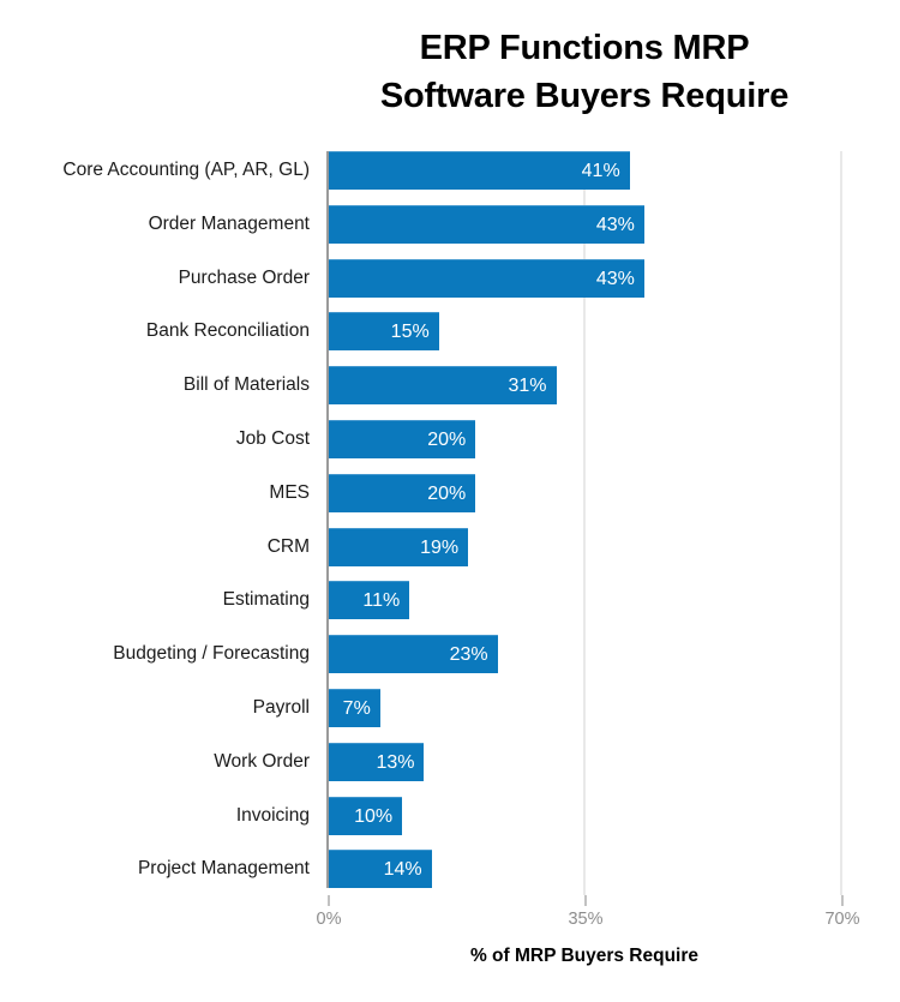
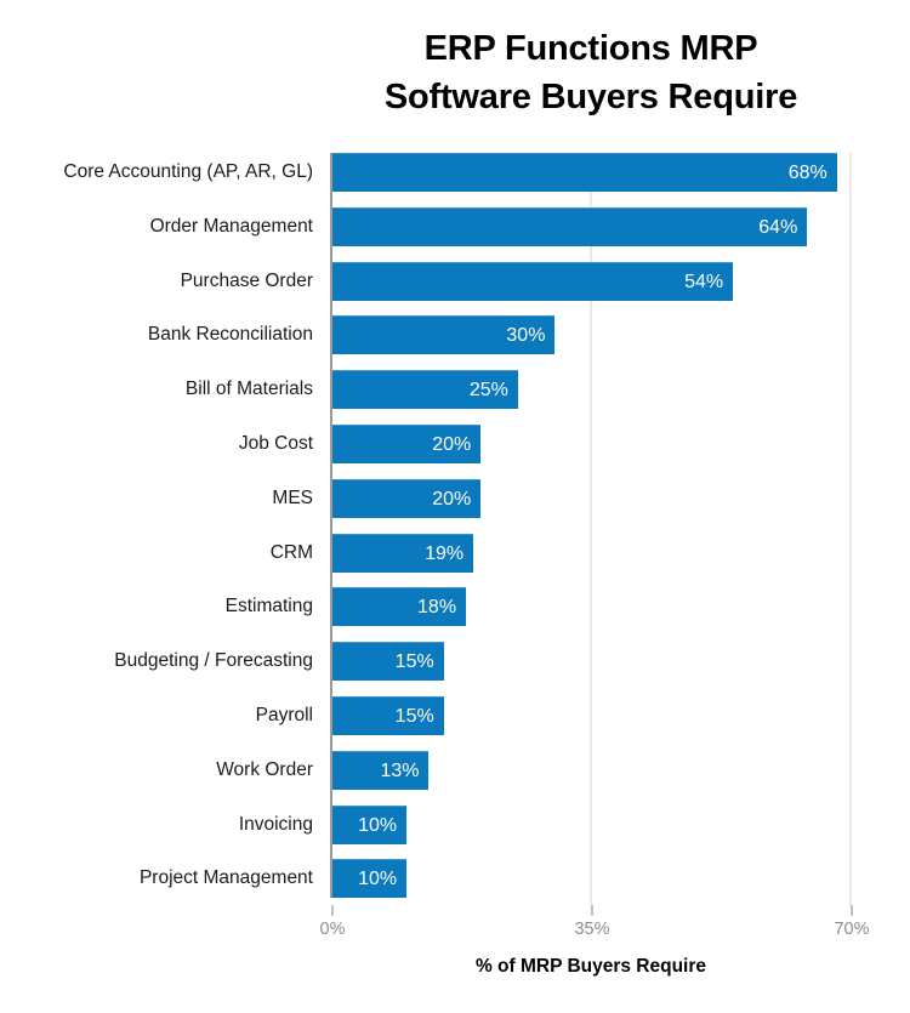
Core Accounting (AP, AR, GL): 41% -> 68%
Order Management: 43% -> 64%
Purchase Order: 43% -> 54%
Bank Reconciliation: 15% -> 30%
Bill of Materials: 31% -> 25%
Estimating: 11% -> 18%
Budgeting / Forecasting: 23% -> 15%
Payroll: 7% -> 15%
Project Management: 14% -> 10%
